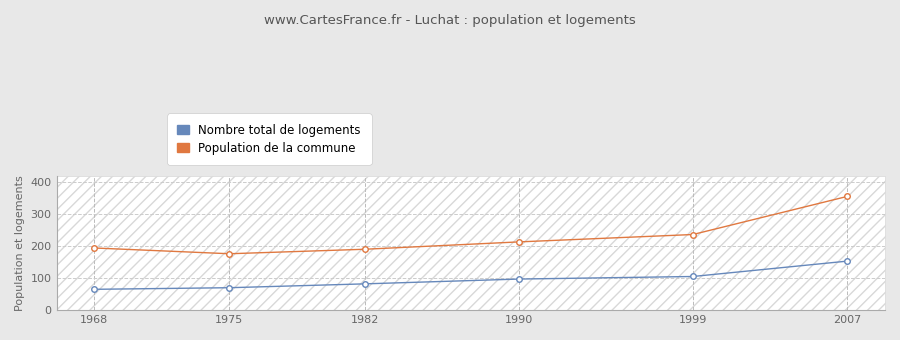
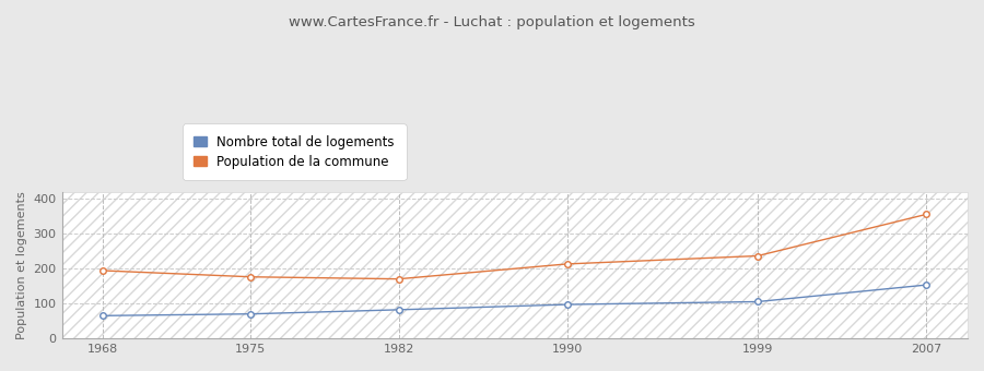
Population de la commune/1982: 190 -> 170
